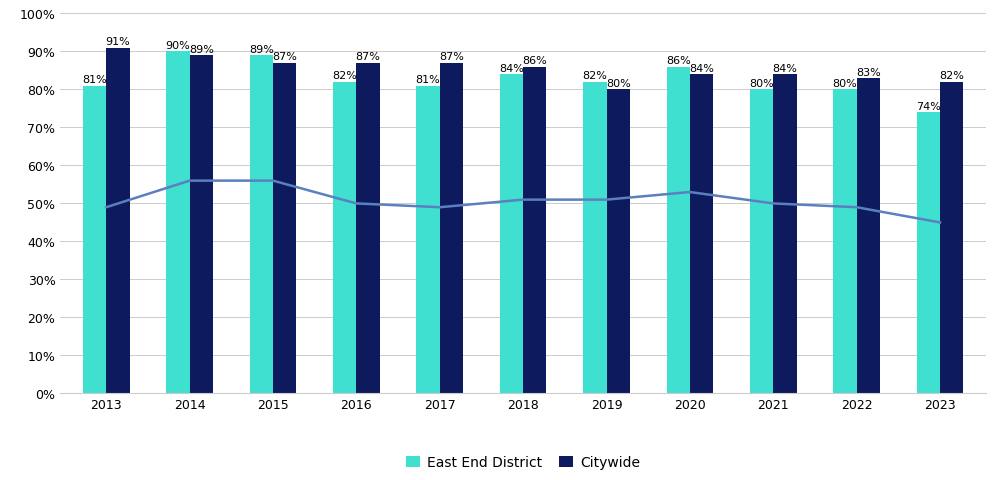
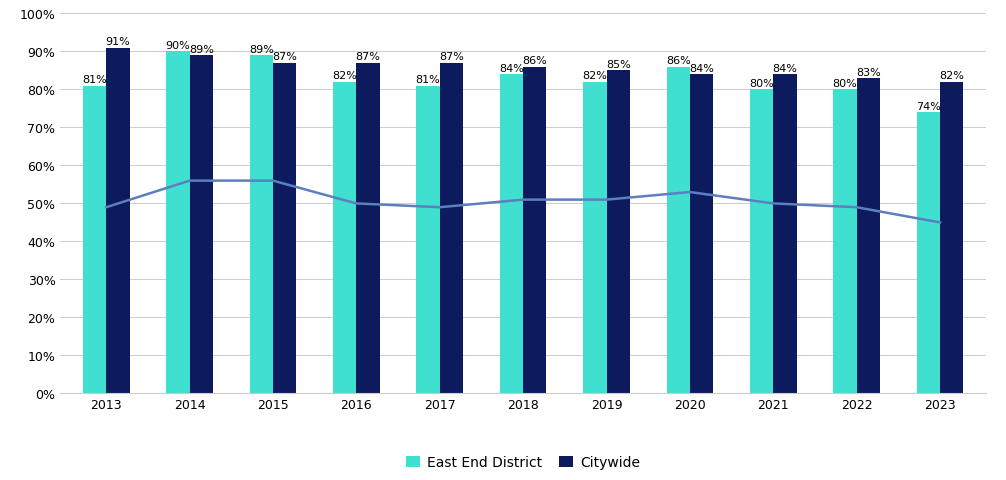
Citywide/2019: 80% -> 85%
